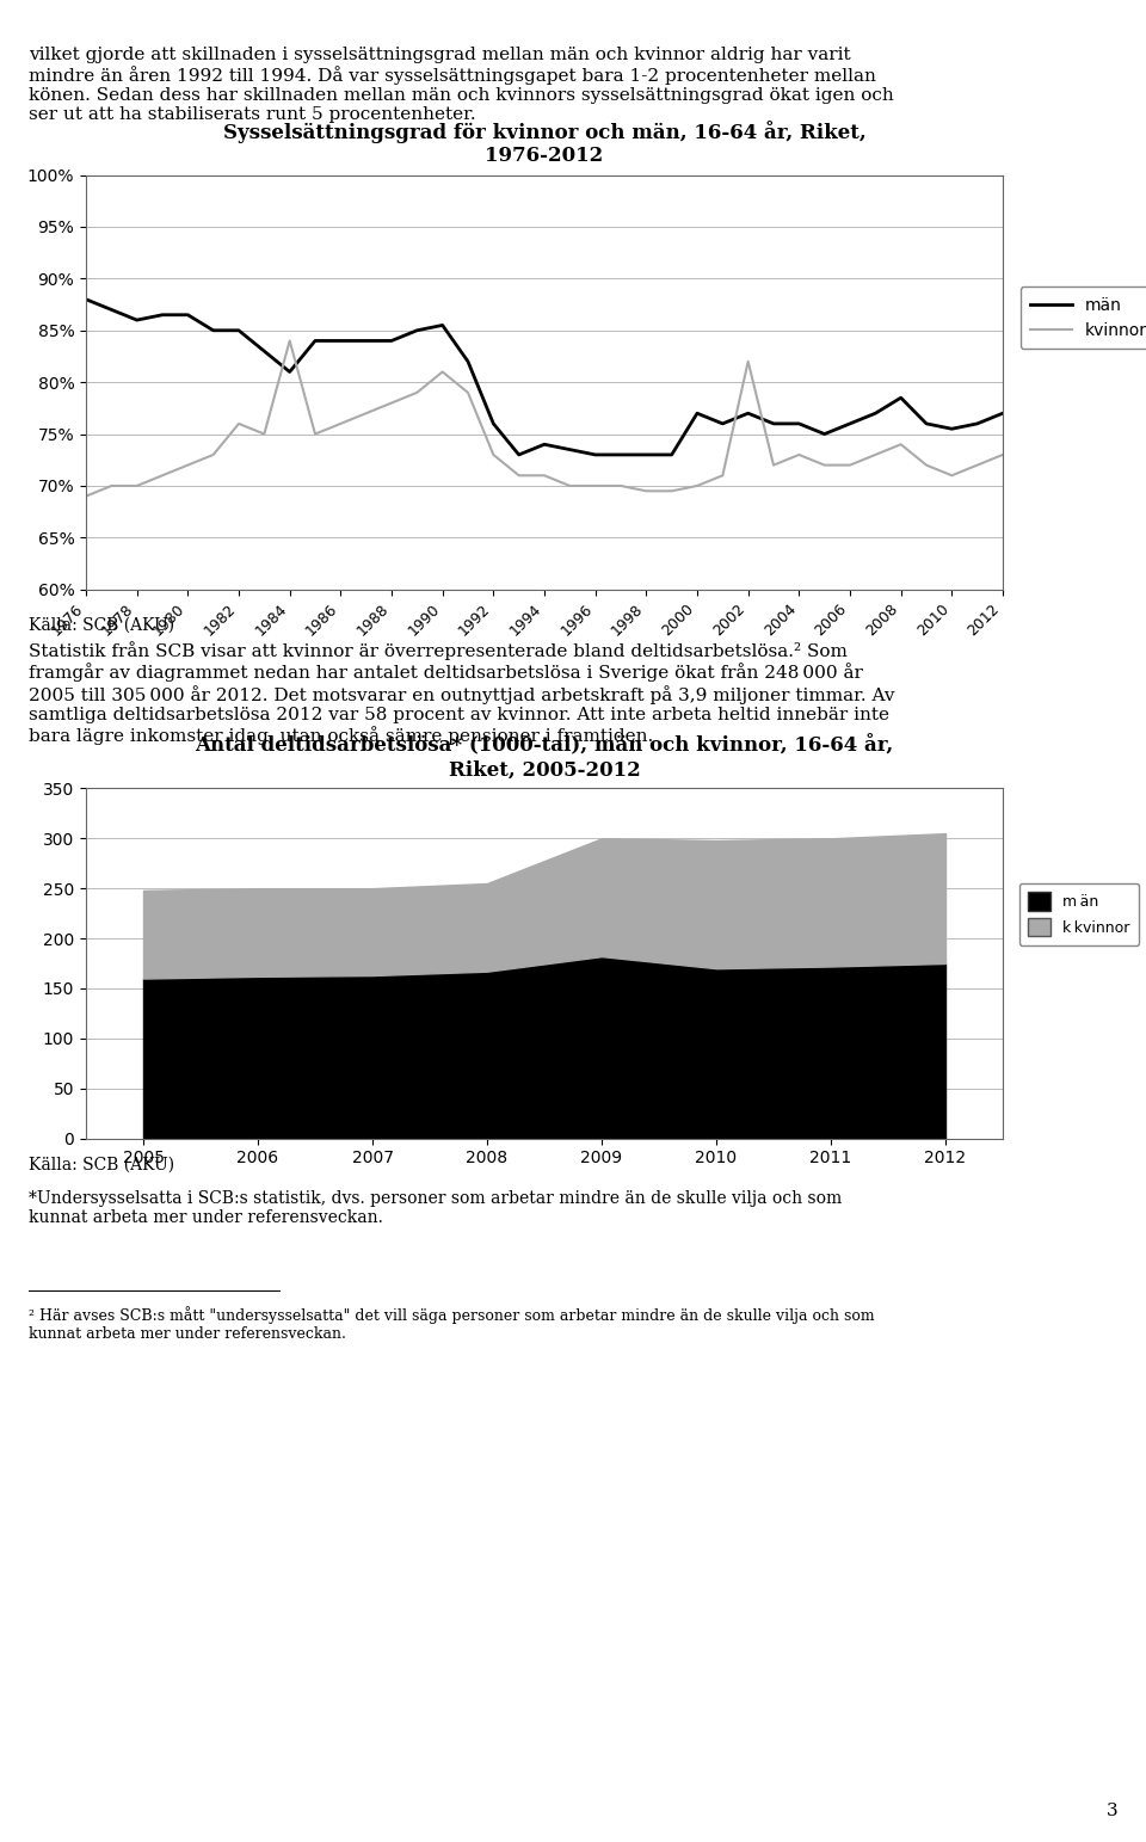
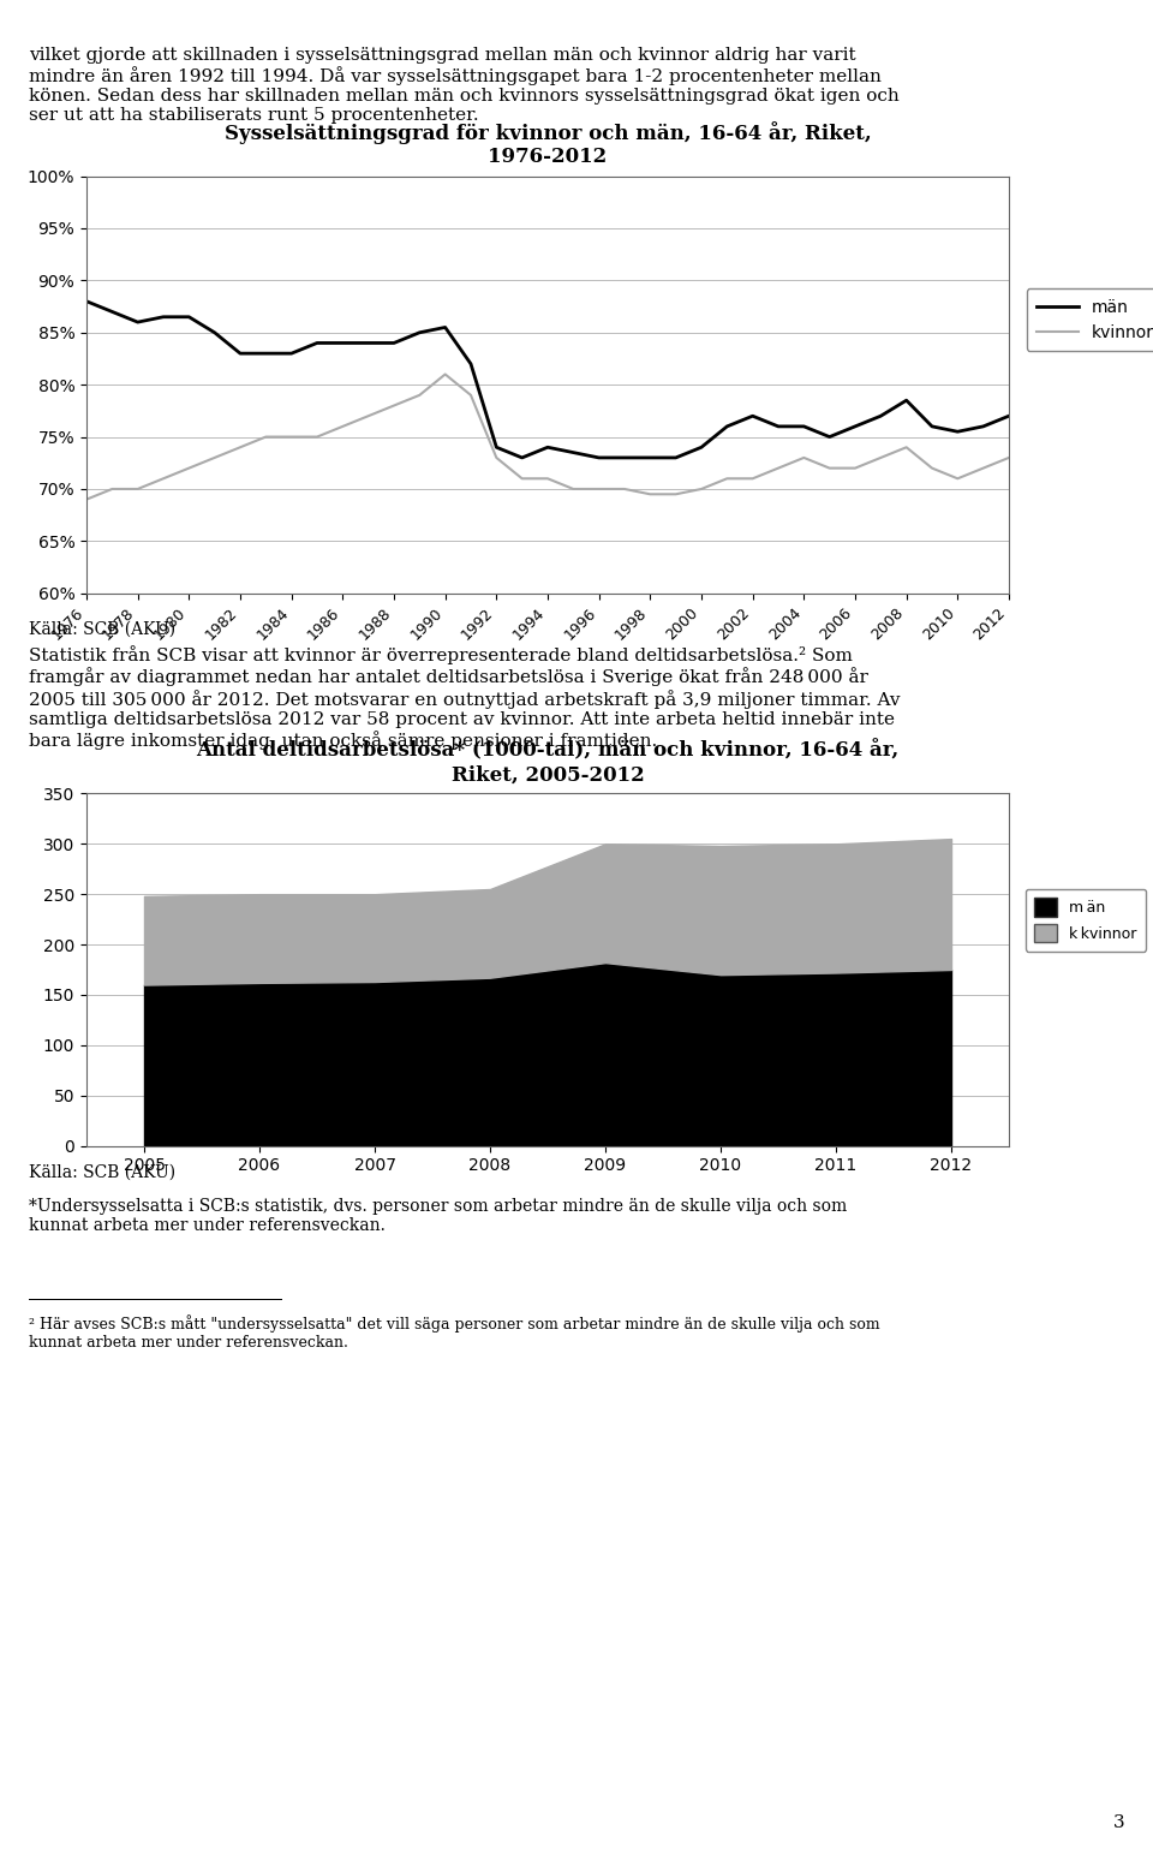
män/1982: 85.0% -> 83.0%
kvinnor/1982: 76.0% -> 74.0%
män/1984: 81.0% -> 83.0%
kvinnor/1984: 84.0% -> 75.0%
män/1992: 76.0% -> 74.0%
män/2000: 77.0% -> 74.0%
kvinnor/2002: 82.0% -> 71.0%
